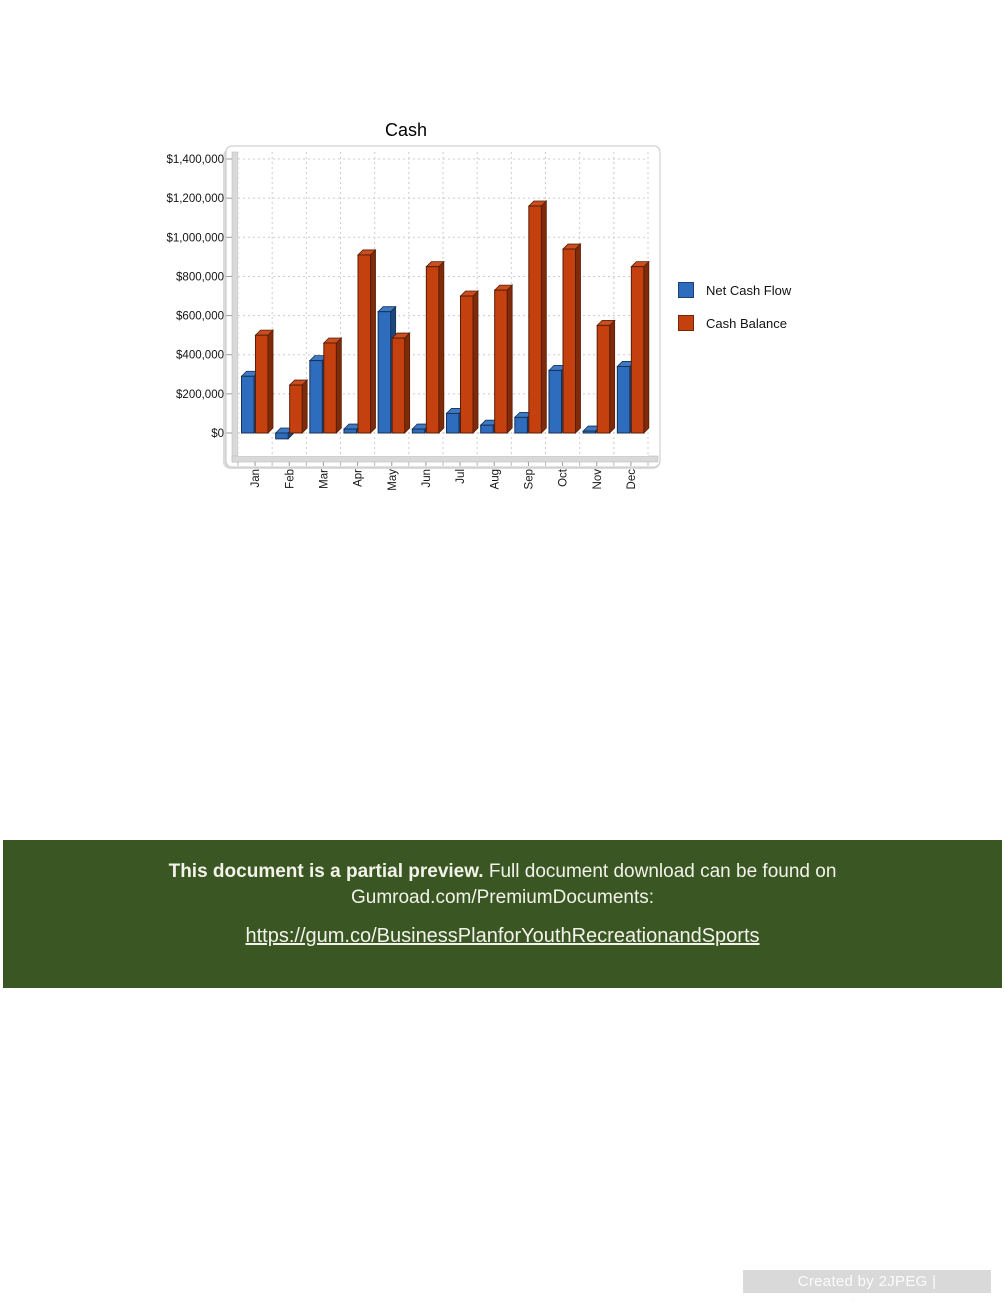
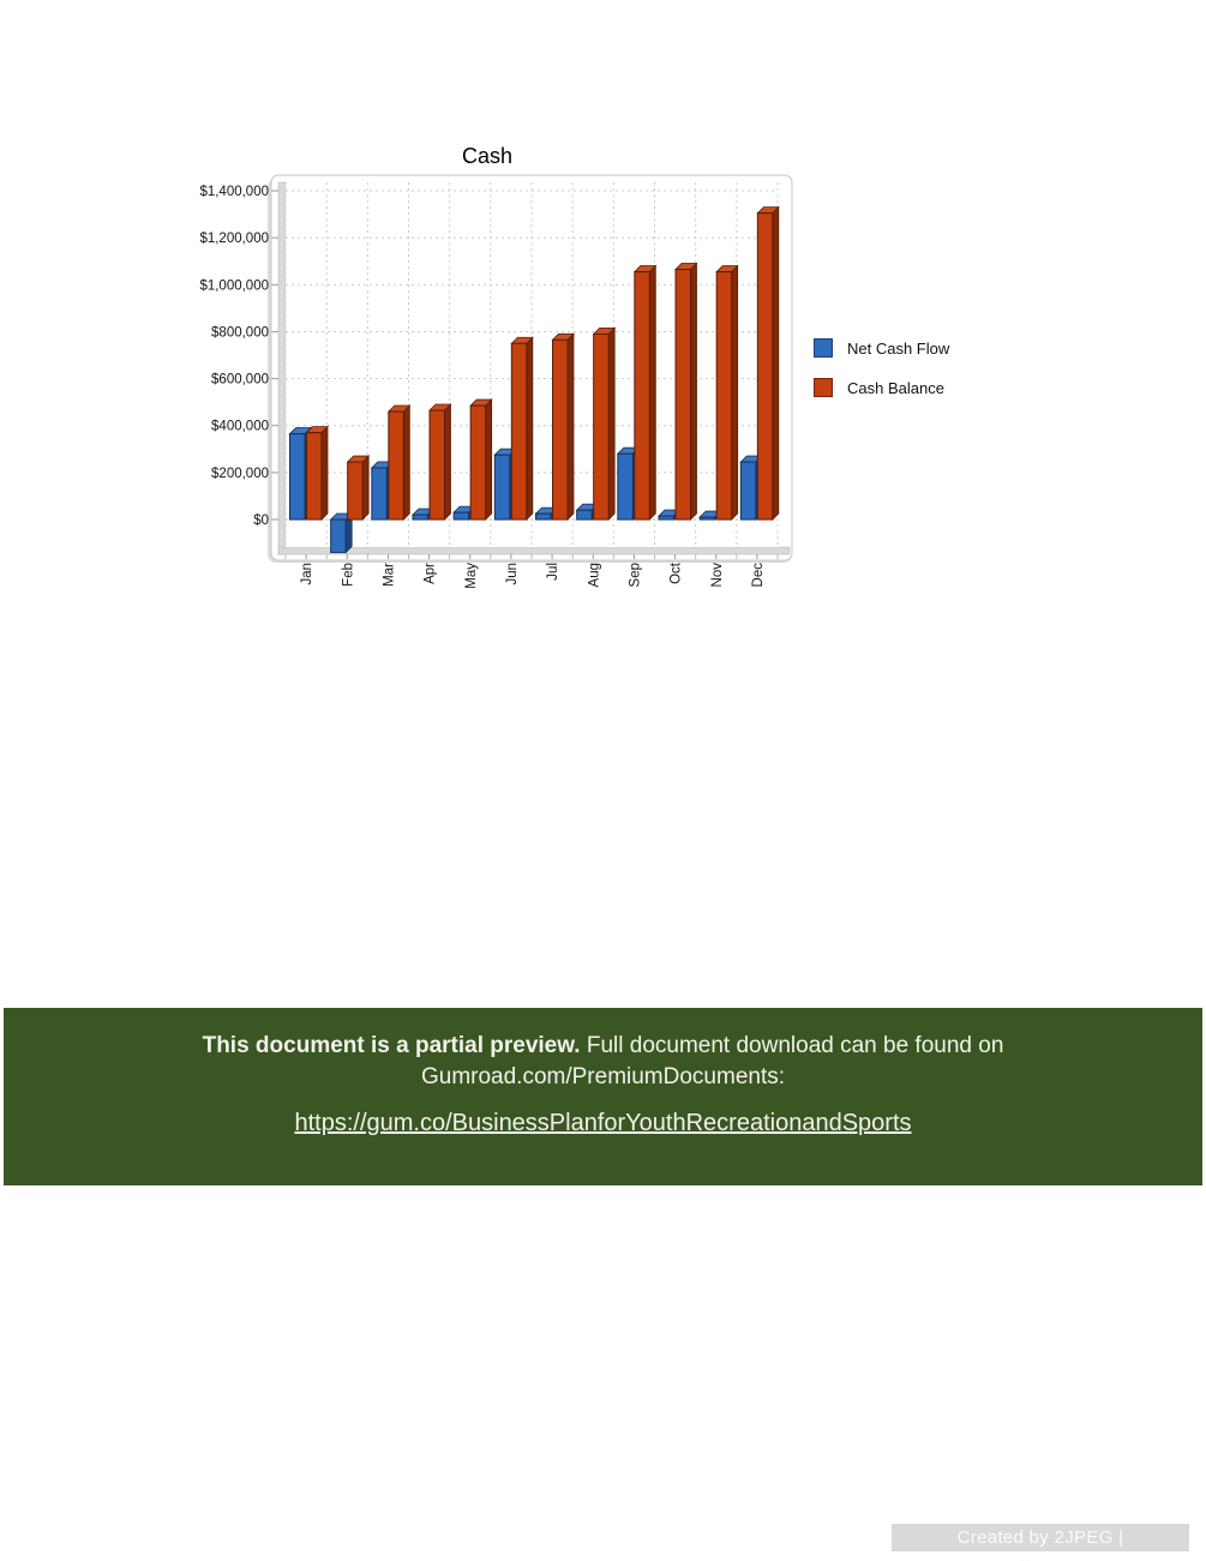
Net Cash Flow/Jan: $290000 -> $360000
Cash Balance/Jan: $500000 -> $370000
Net Cash Flow/Feb: -$30000 -> -$140000
Net Cash Flow/Mar: $370000 -> $220000
Cash Balance/Apr: $910000 -> $460000
Net Cash Flow/May: $620000 -> $30000
Net Cash Flow/Jun: $20000 -> $280000
Cash Balance/Jun: $850000 -> $750000
Net Cash Flow/Jul: $100000 -> $20000
Cash Balance/Jul: $700000 -> $760000
Cash Balance/Aug: $730000 -> $790000
Net Cash Flow/Sep: $80000 -> $280000
Cash Balance/Sep: $1160000 -> $1060000
Net Cash Flow/Oct: $320000 -> $20000
Cash Balance/Oct: $940000 -> $1060000
Cash Balance/Nov: $550000 -> $1060000
Net Cash Flow/Dec: $340000 -> $240000
Cash Balance/Dec: $850000 -> $1300000
